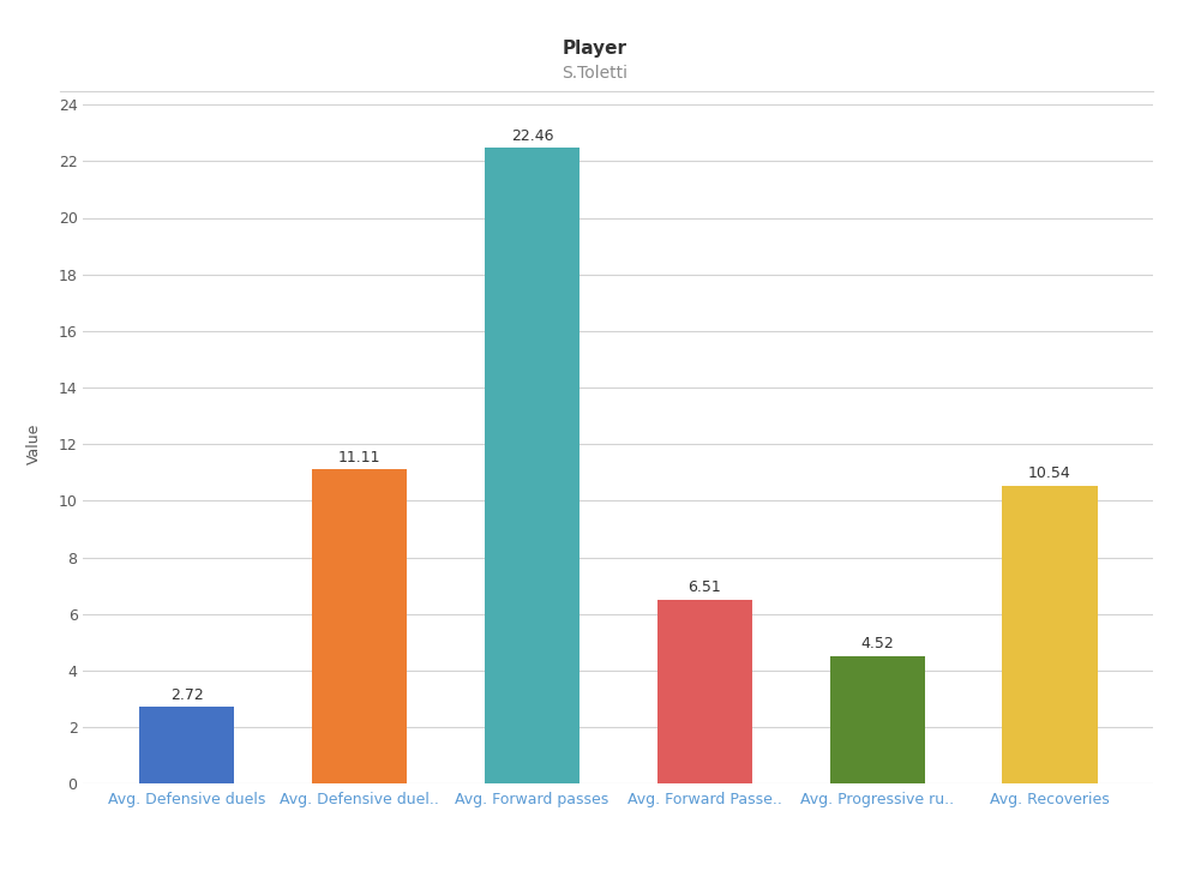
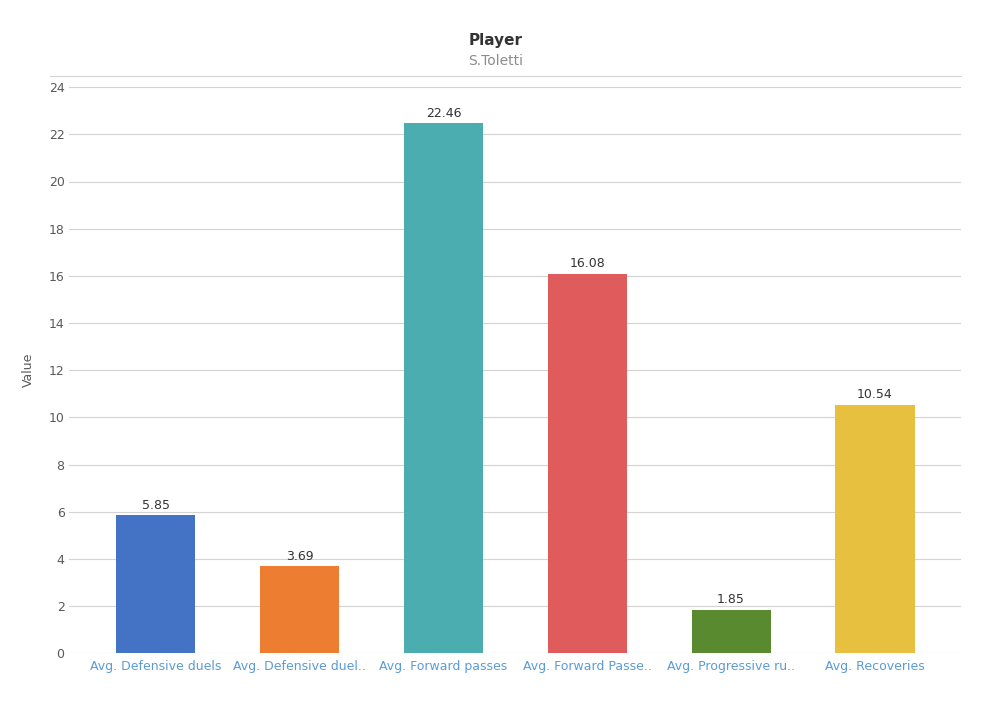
Avg. Defensive duels: 2.72 -> 5.85
Avg. Defensive duel..: 11.11 -> 3.69
Avg. Forward Passe..: 6.51 -> 16.08
Avg. Progressive ru..: 4.52 -> 1.85
